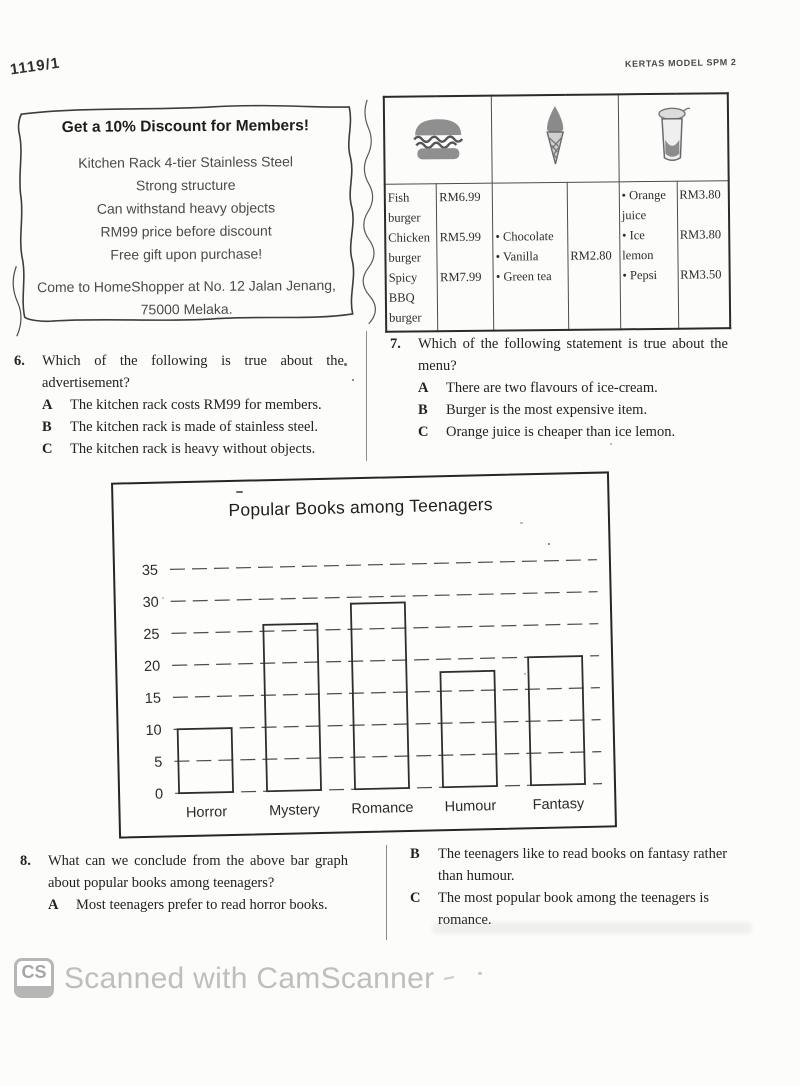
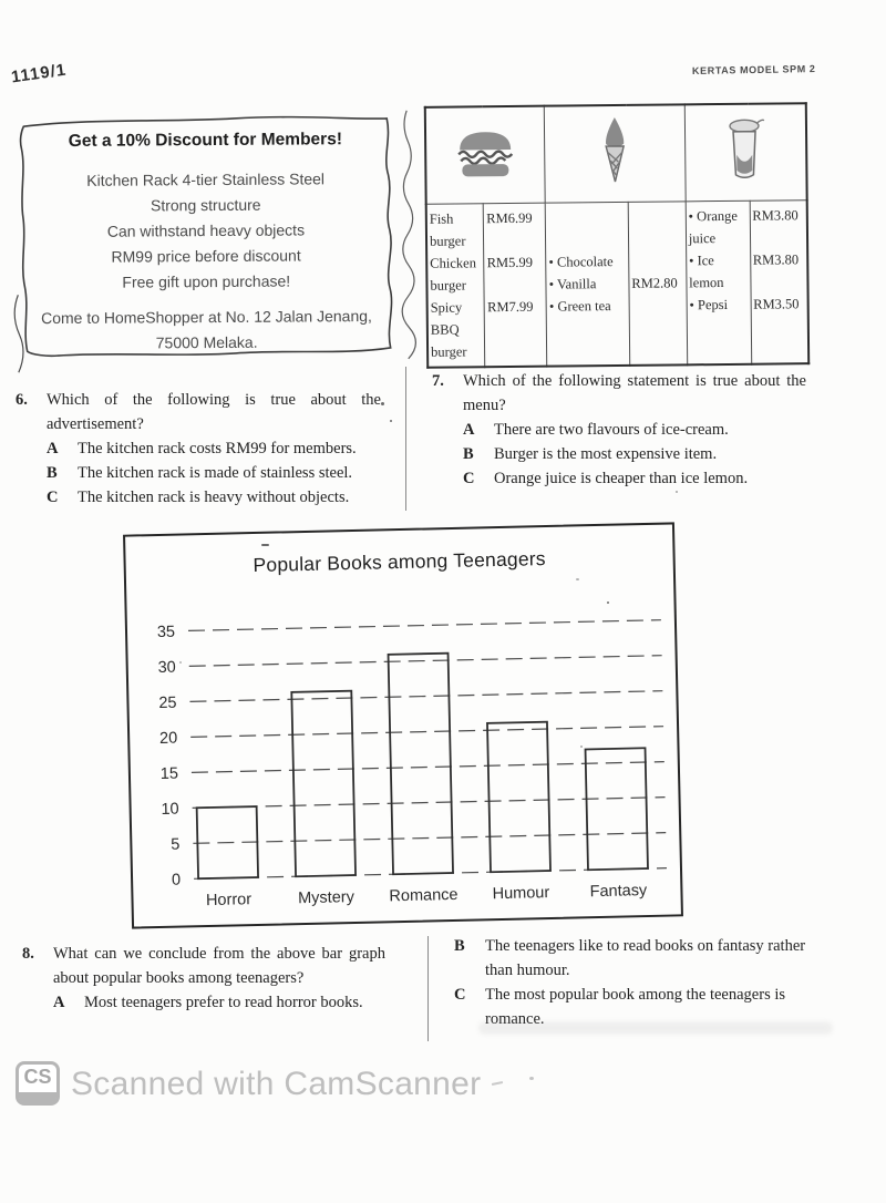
Romance: 29 -> 31
Humour: 18 -> 21
Fantasy: 20 -> 17
